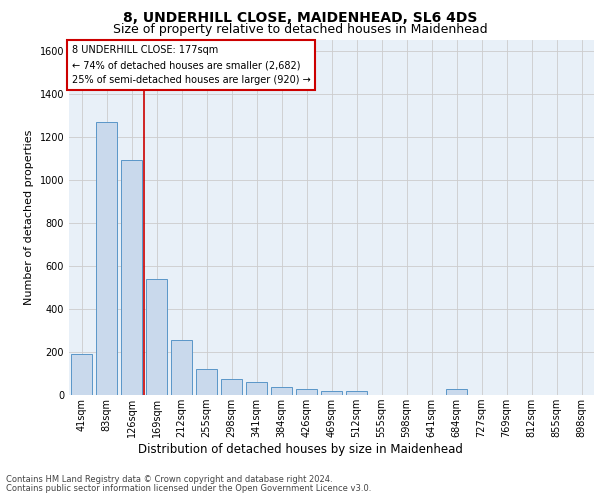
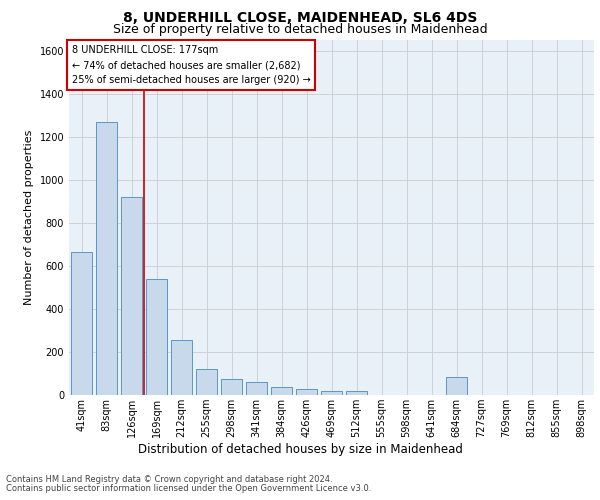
41sqm: 190 -> 665
126sqm: 1090 -> 920
684sqm: 30 -> 85
